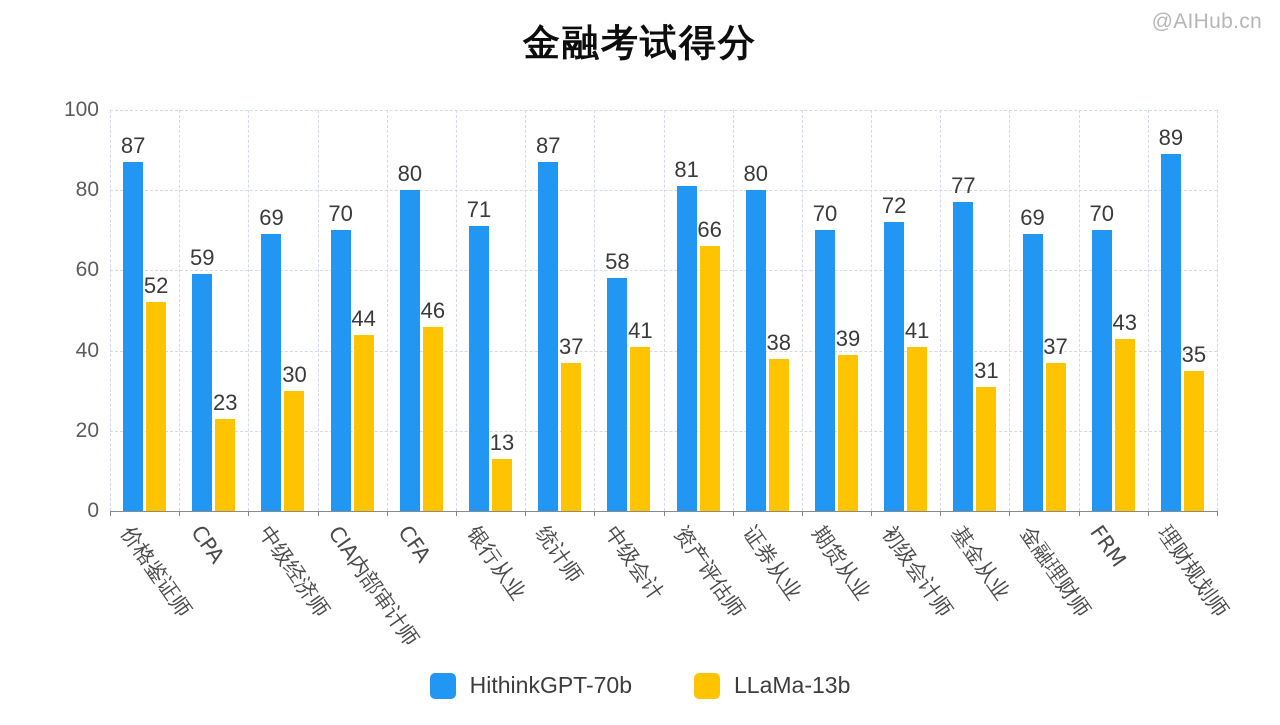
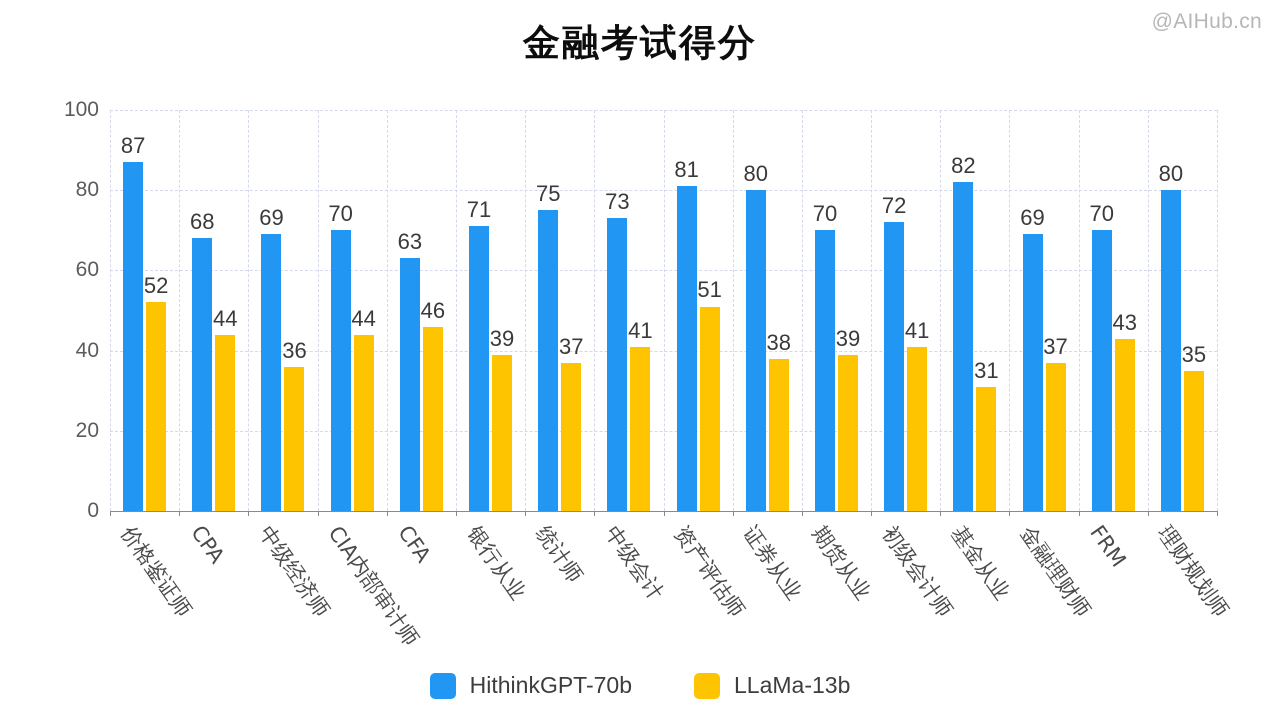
HithinkGPT-70b/CPA: 59 -> 68
LLaMa-13b/CPA: 23 -> 44
LLaMa-13b/中级经济师: 30 -> 36
HithinkGPT-70b/CFA: 80 -> 63
LLaMa-13b/银行从业: 13 -> 39
HithinkGPT-70b/统计师: 87 -> 75
HithinkGPT-70b/中级会计: 58 -> 73
LLaMa-13b/资产评估师: 66 -> 51
HithinkGPT-70b/基金从业: 77 -> 82
HithinkGPT-70b/理财规划师: 89 -> 80
